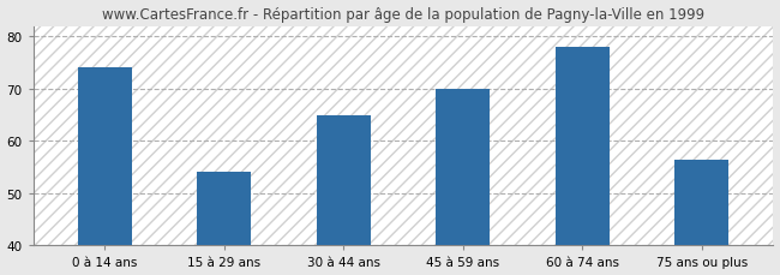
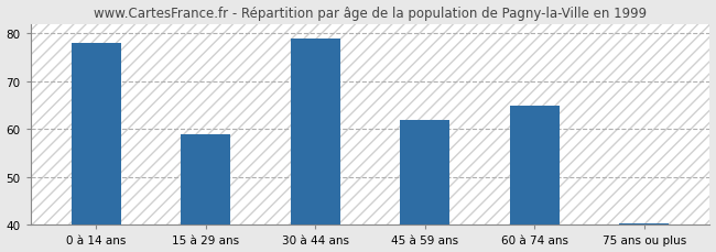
0 à 14 ans: 74.0 -> 78.0
15 à 29 ans: 54.0 -> 59.0
30 à 44 ans: 65.0 -> 79.0
45 à 59 ans: 70.0 -> 62.0
60 à 74 ans: 78.0 -> 65.0
75 ans ou plus: 56.5 -> 40.4
